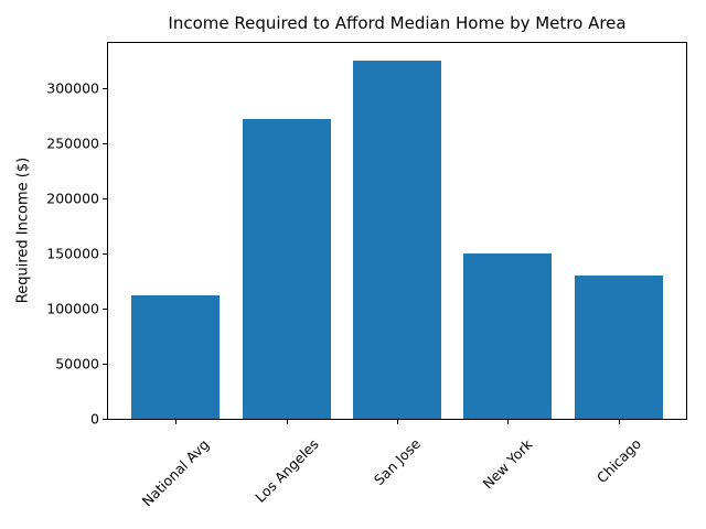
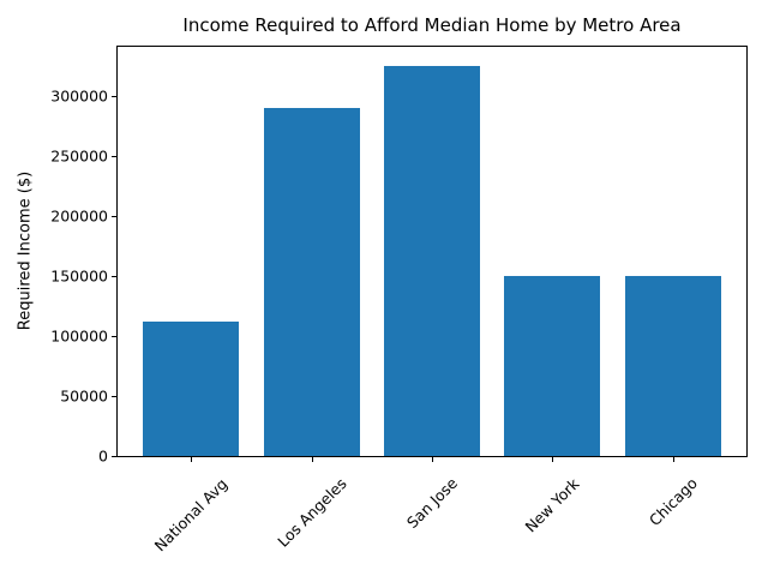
Los Angeles: 270000 -> 290000
Chicago: 130000 -> 150000
